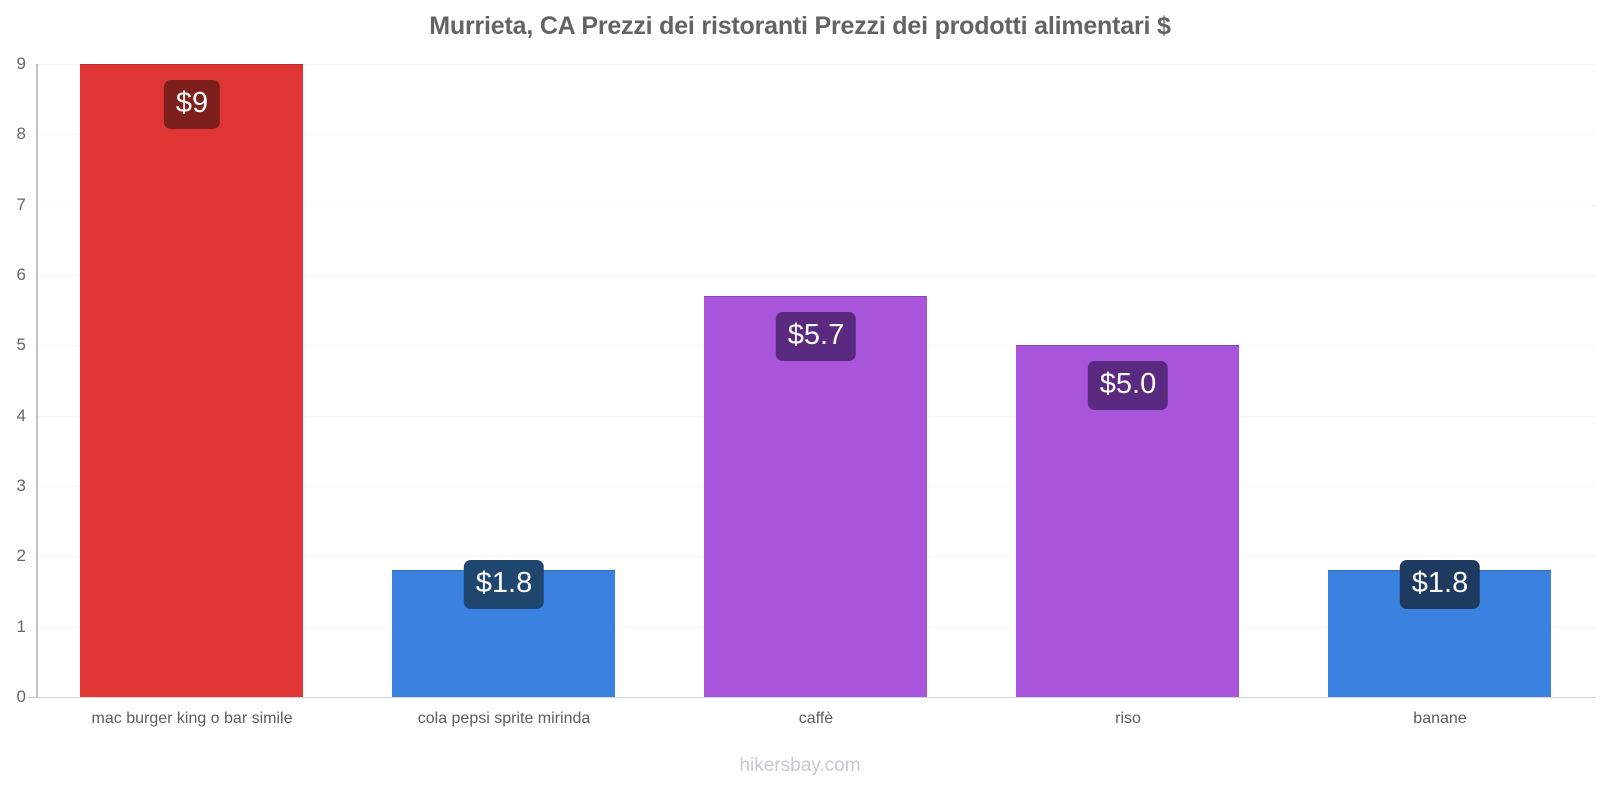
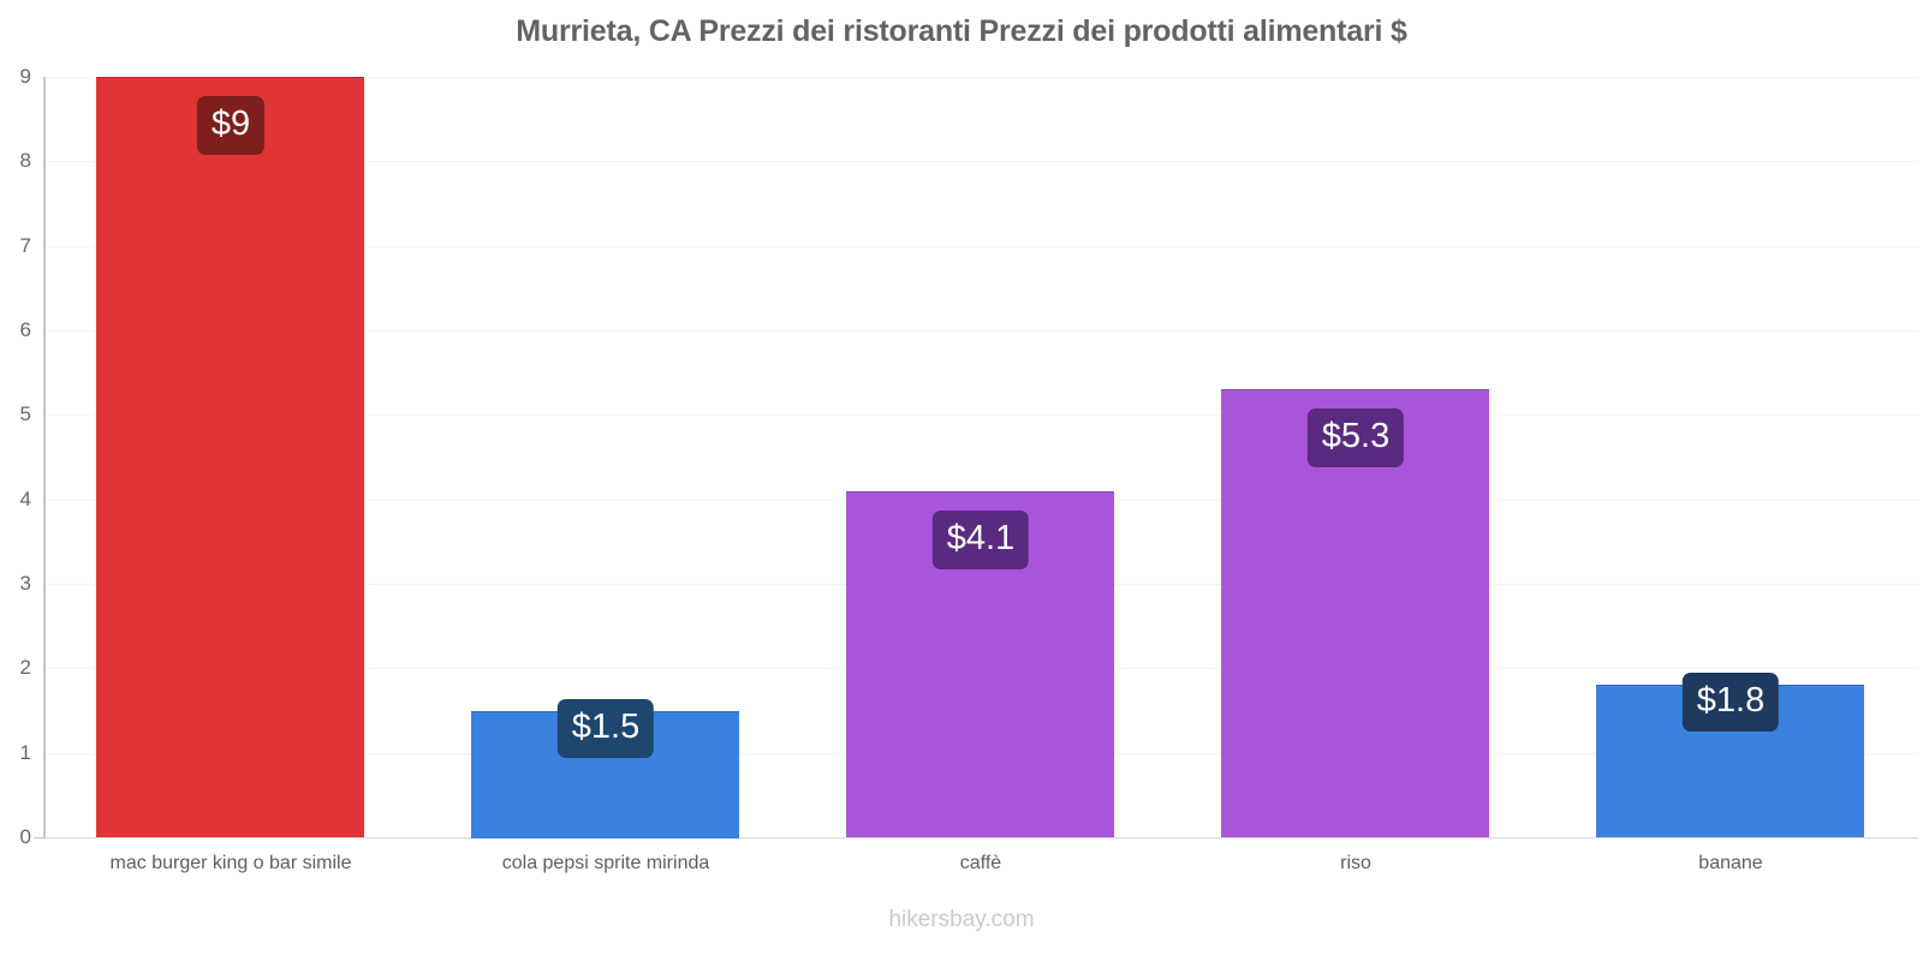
cola pepsi sprite mirinda: $1.8 -> $1.5
caffè: $5.7 -> $4.1
riso: $5.0 -> $5.3
